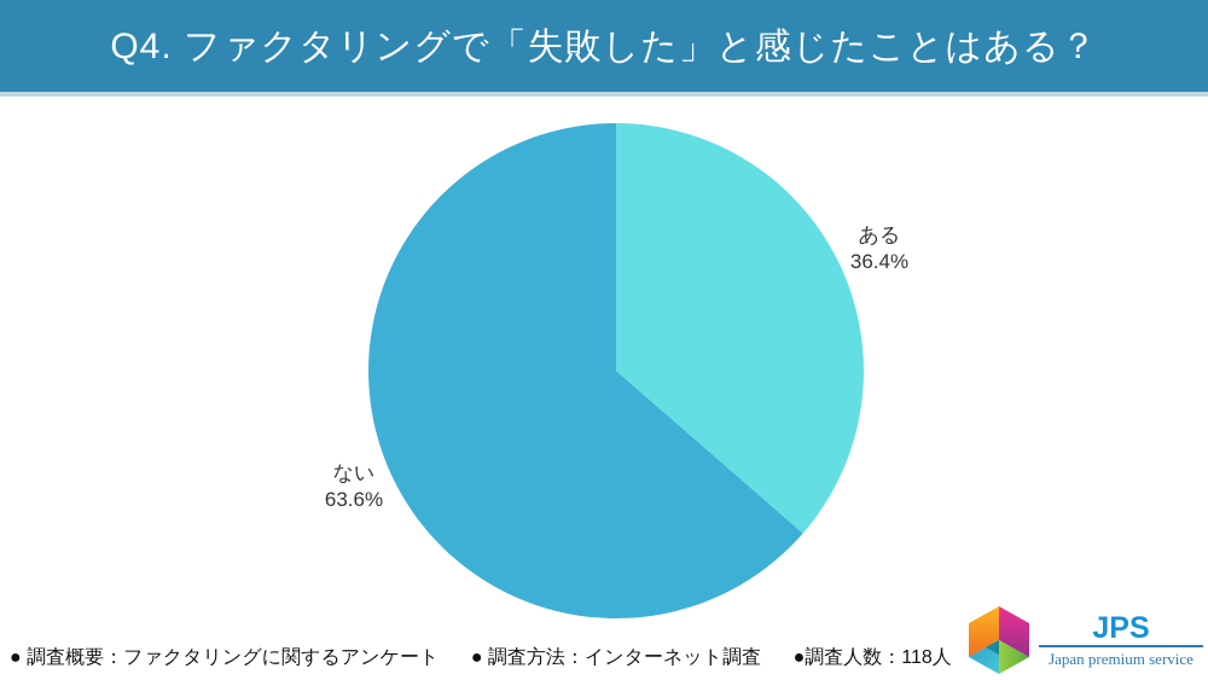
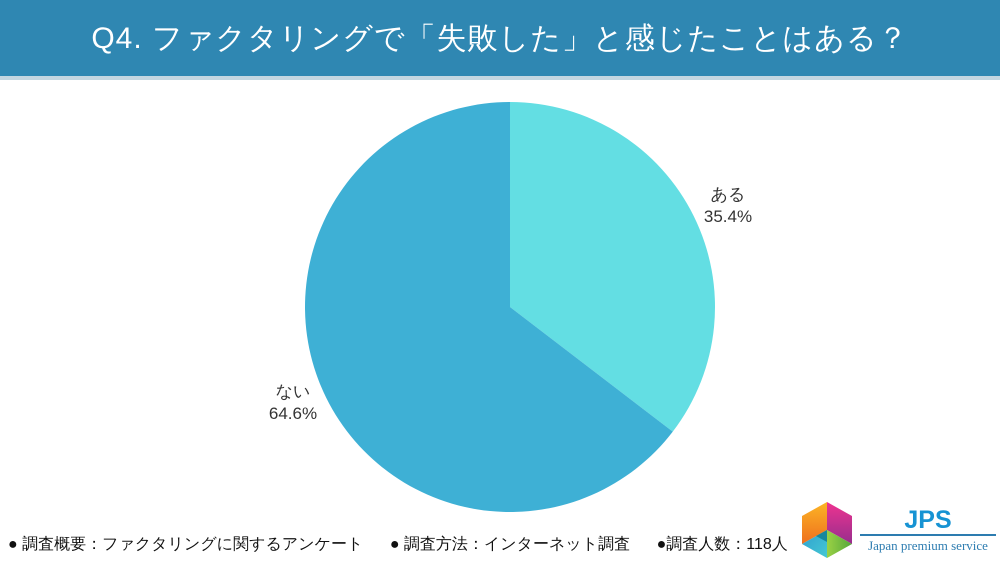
ある: 36.4% -> 35.4%
ない: 63.6% -> 64.6%
